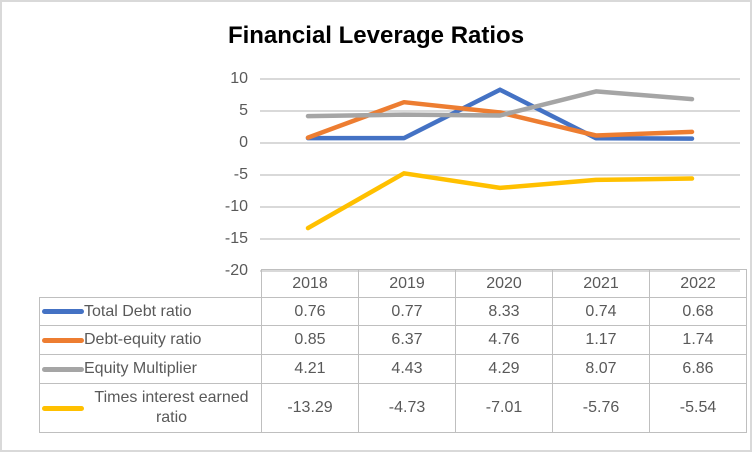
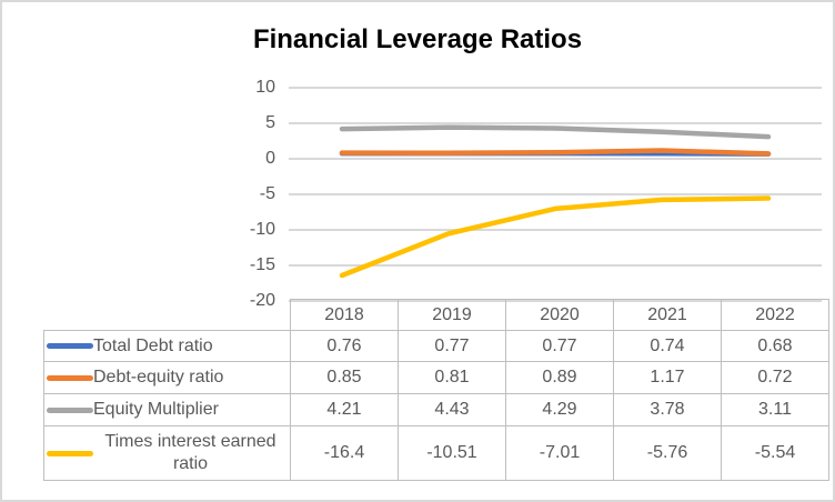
Times interest earned ratio/2018: -13.29 -> -16.4
Debt-equity ratio/2019: 6.37 -> 0.81
Times interest earned ratio/2019: -4.73 -> -10.51
Total Debt ratio/2020: 8.33 -> 0.77
Debt-equity ratio/2020: 4.76 -> 0.89
Equity Multiplier/2021: 8.07 -> 3.78
Debt-equity ratio/2022: 1.74 -> 0.72
Equity Multiplier/2022: 6.86 -> 3.11
